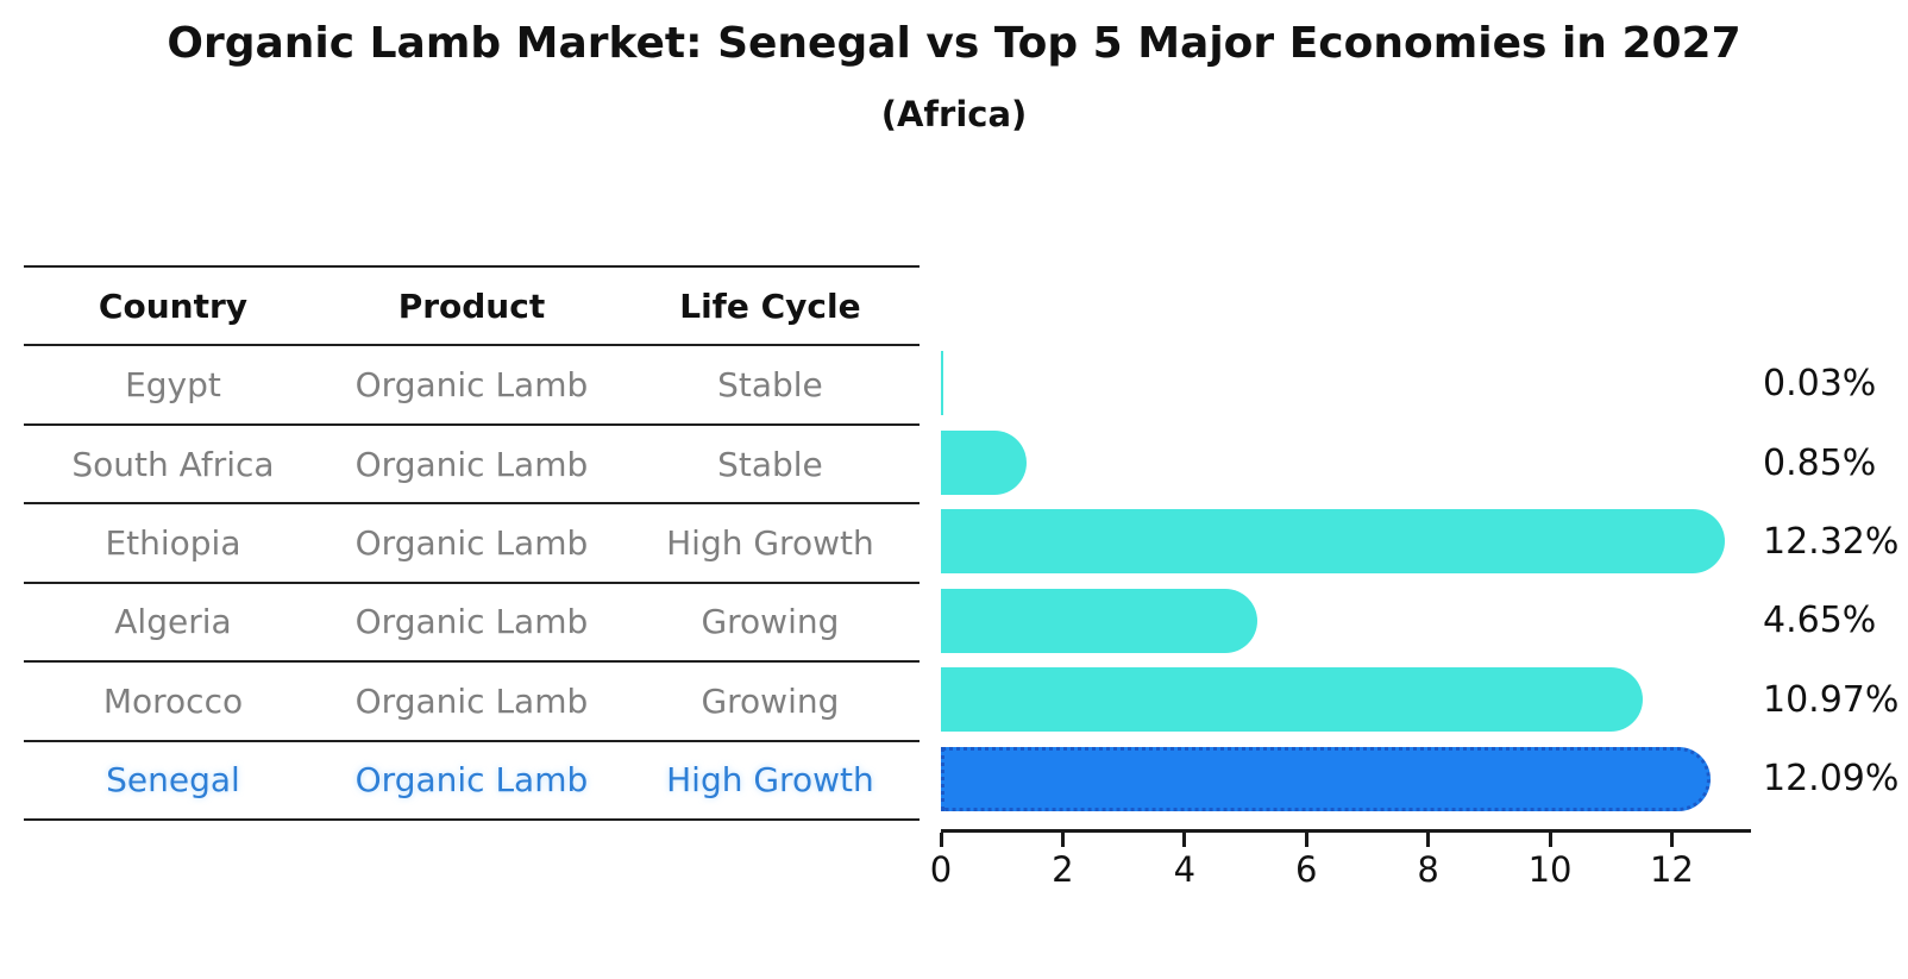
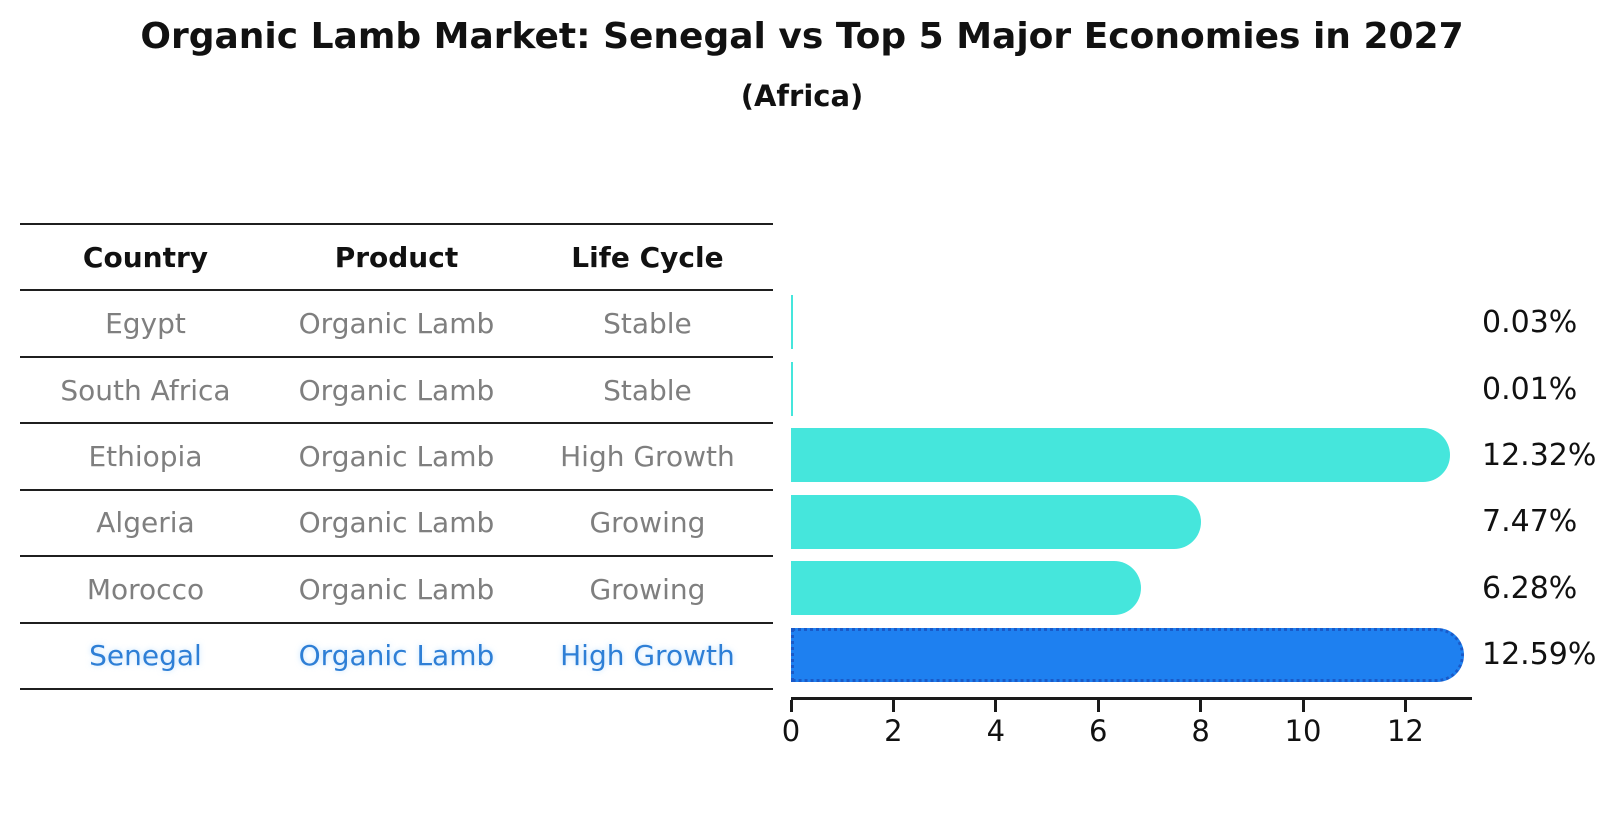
South Africa: 0.85% -> 0.01%
Algeria: 4.65% -> 7.47%
Morocco: 10.97% -> 6.28%
Senegal: 12.09% -> 12.59%
